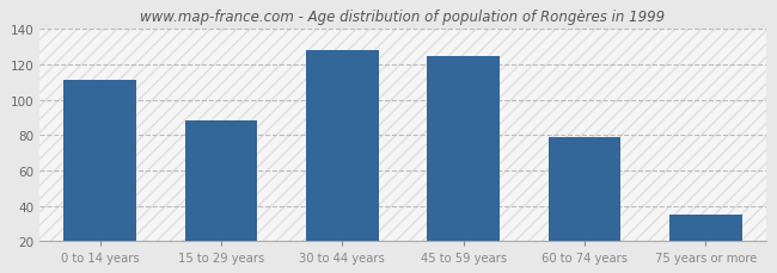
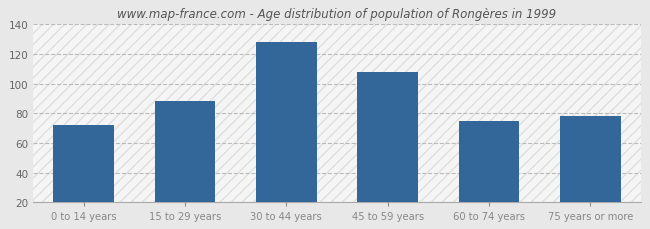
0 to 14 years: 111 -> 72
45 to 59 years: 125 -> 108
60 to 74 years: 79 -> 75
75 years or more: 35 -> 78
